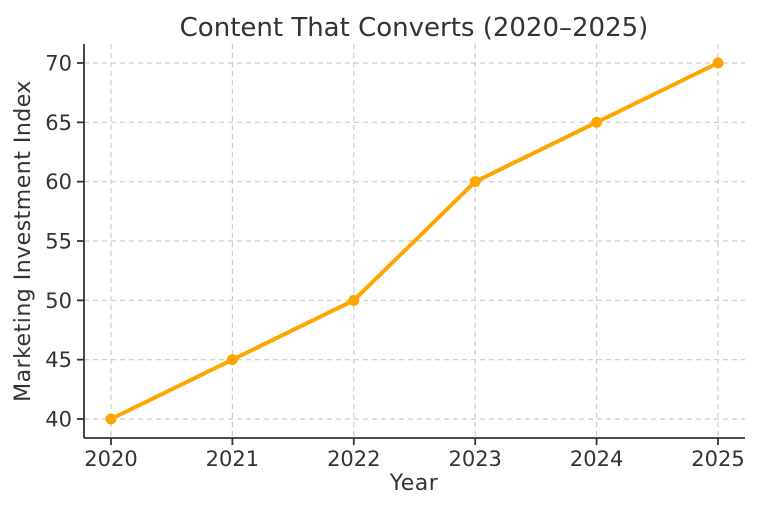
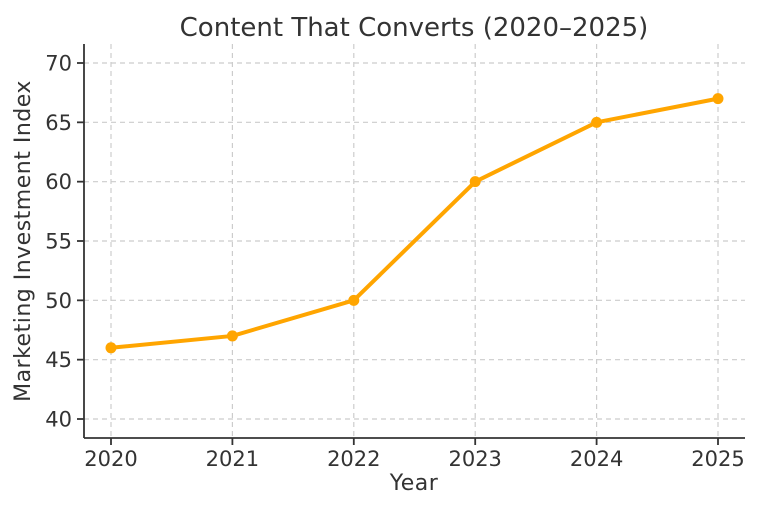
2020: 40 -> 46
2021: 45 -> 47
2025: 70 -> 67
